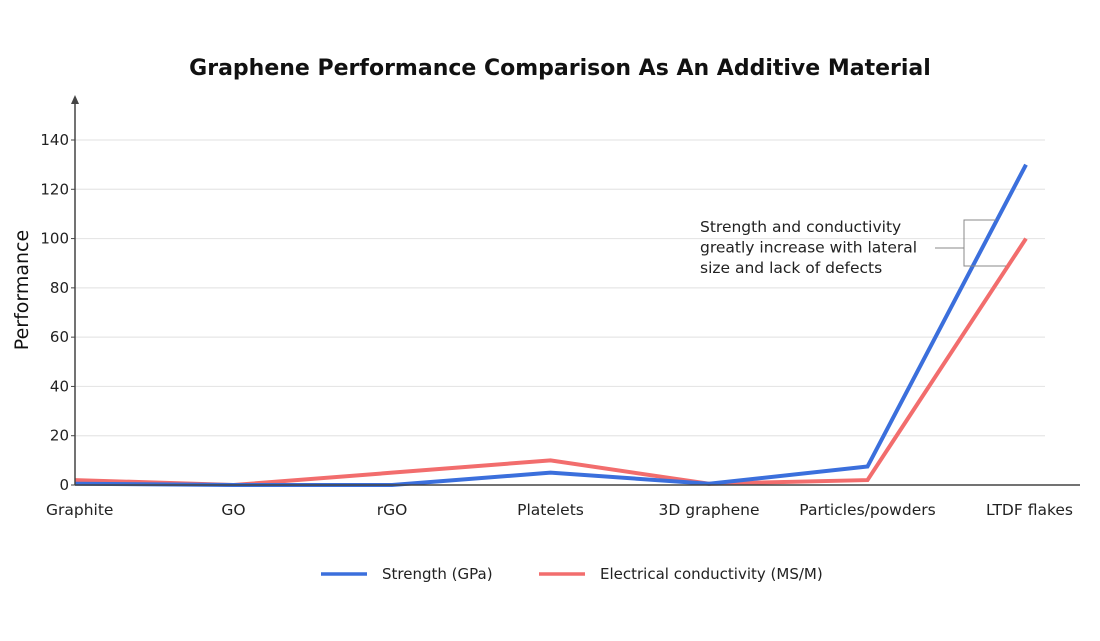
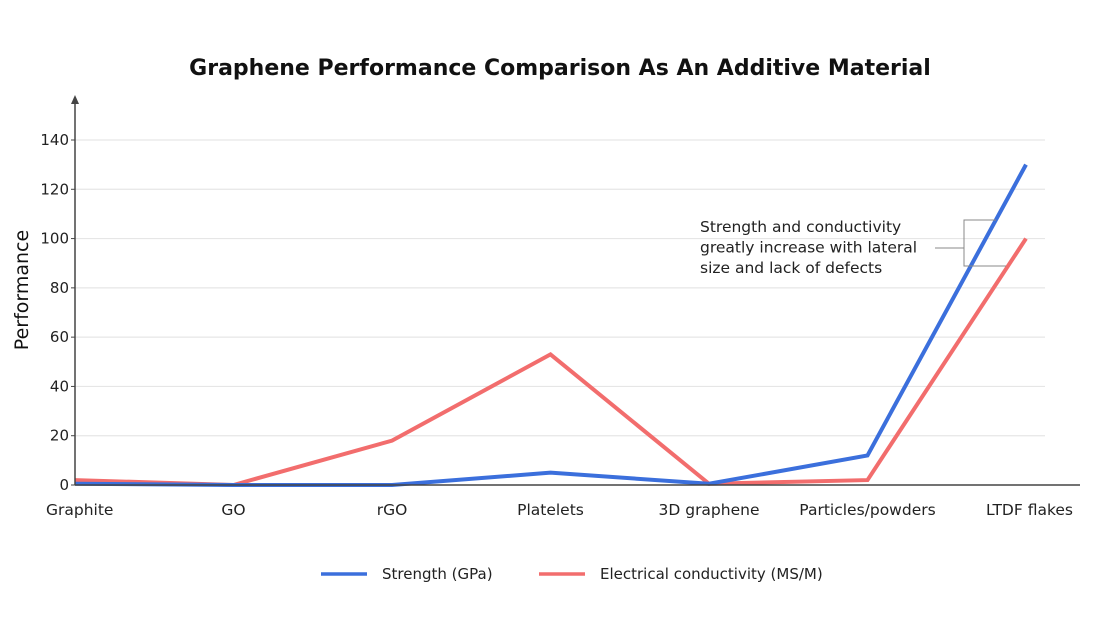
Electrical conductivity (MS/M)/rGO: 5 -> 18
Electrical conductivity (MS/M)/Platelets: 10 -> 53
Strength (GPa)/Particles/powders: 8 -> 12
